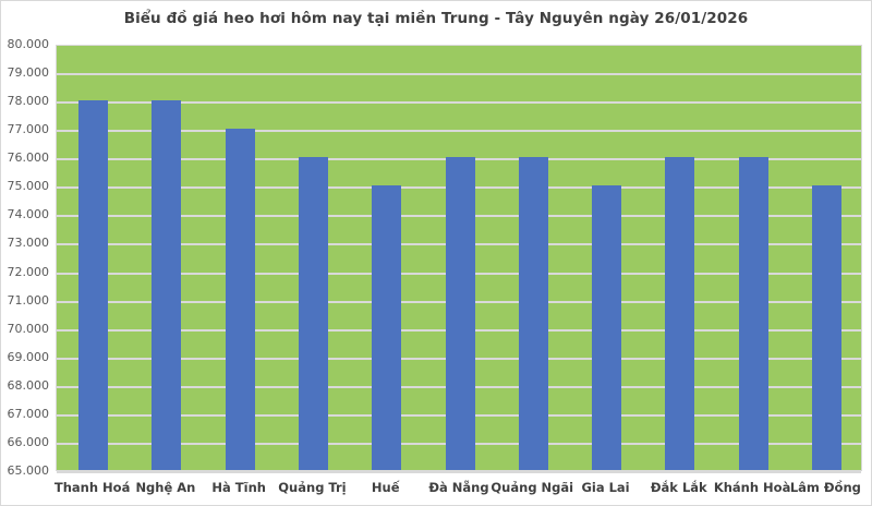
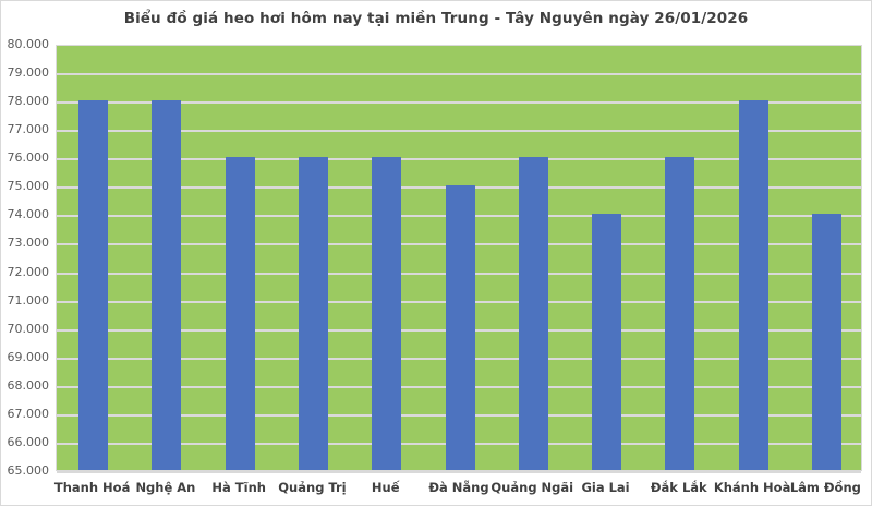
Hà Tĩnh: 77000 -> 76000
Huế: 75000 -> 76000
Đà Nẵng: 76000 -> 75000
Gia Lai: 75000 -> 74000
Khánh Hoà: 76000 -> 78000
Lâm Đồng: 75000 -> 74000
